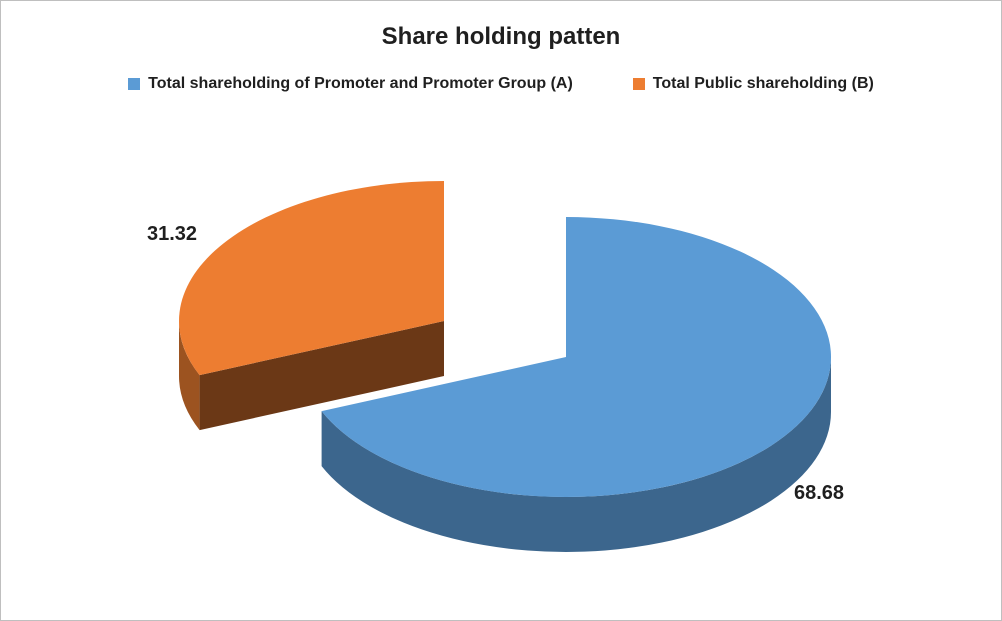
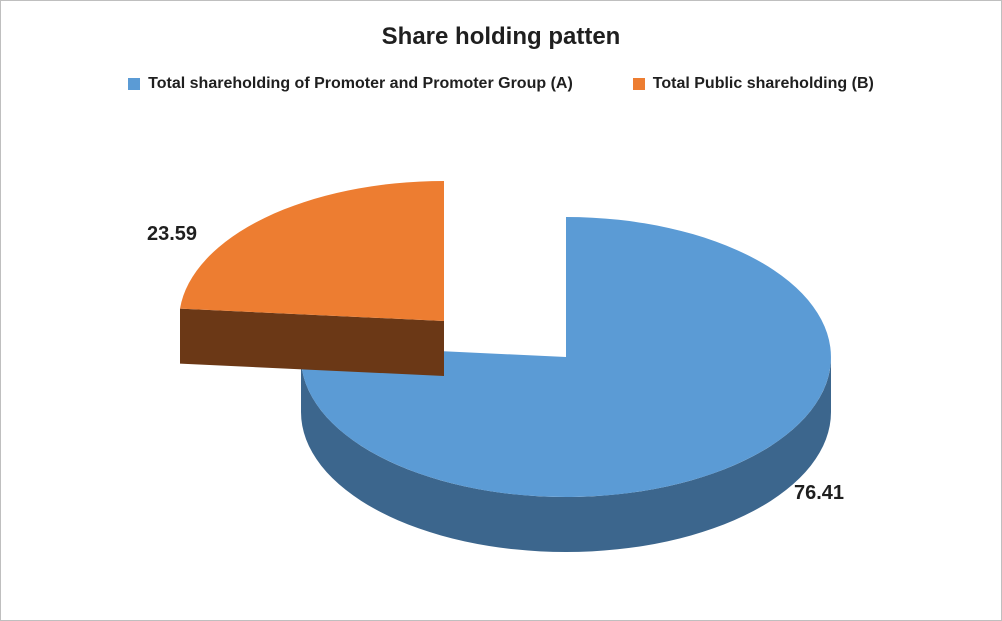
Total shareholding of Promoter and Promoter Group (A): 68.68 -> 76.41
Total Public shareholding (B): 31.32 -> 23.59
